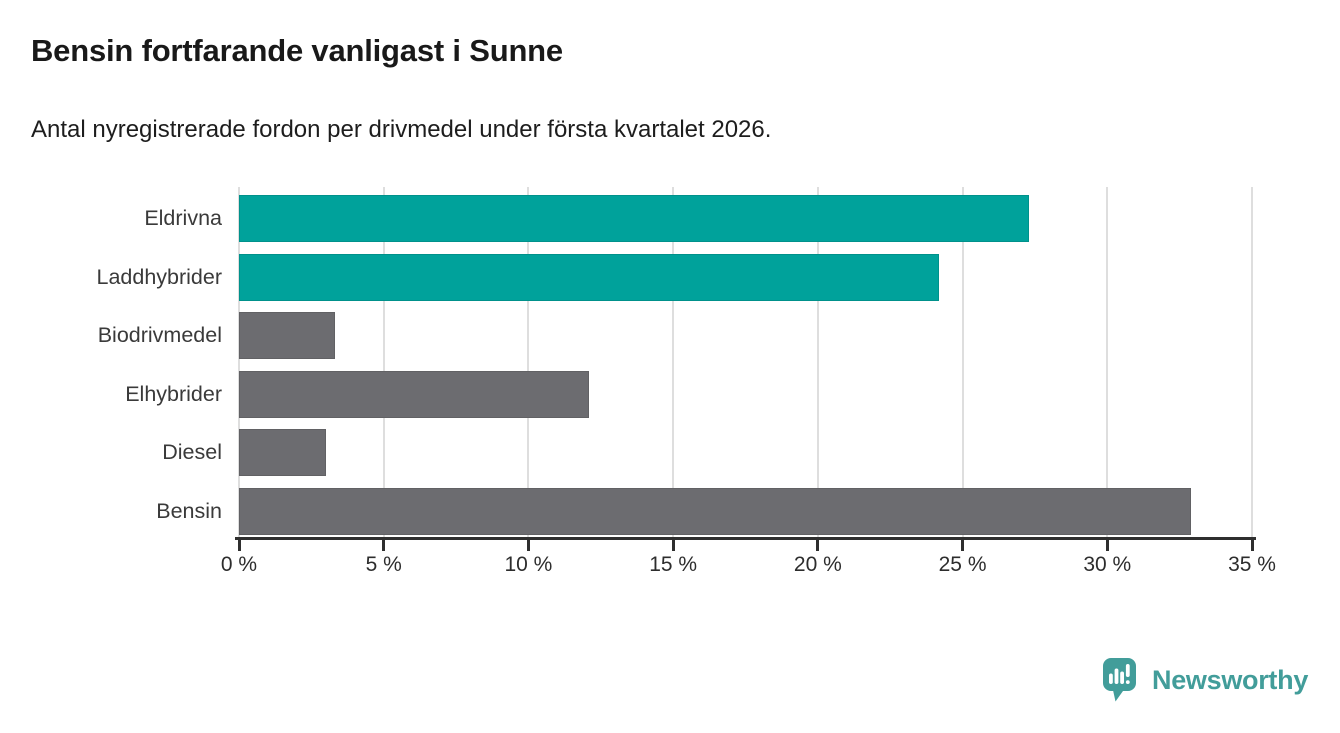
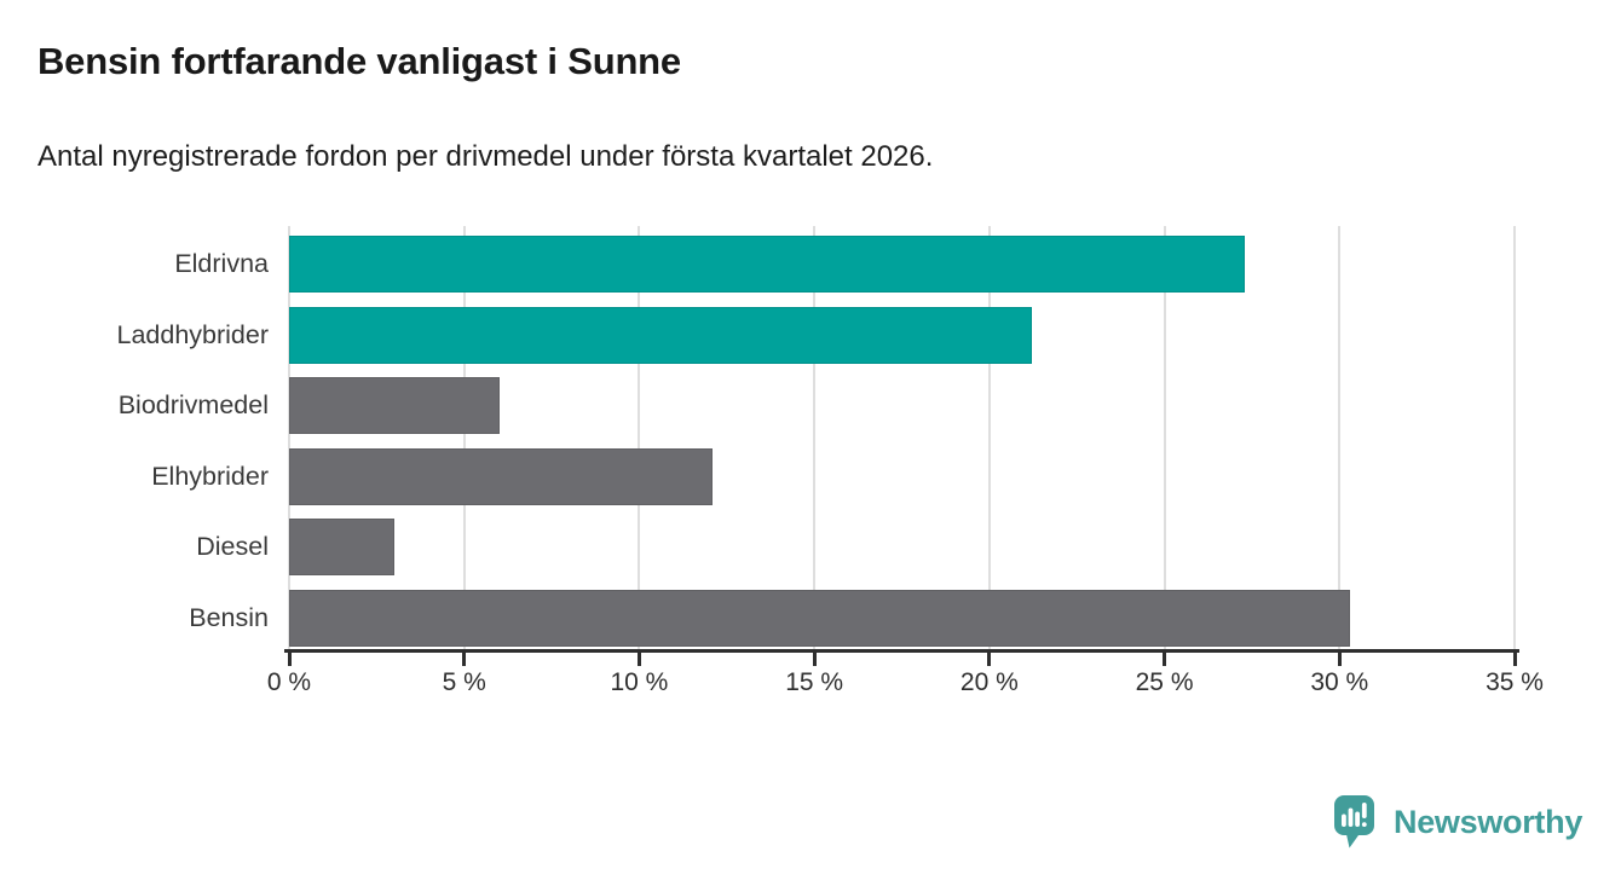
Laddhybrider: 24.2% -> 21.2%
Biodrivmedel: 3.3% -> 6.0%
Bensin: 32.9% -> 30.3%
